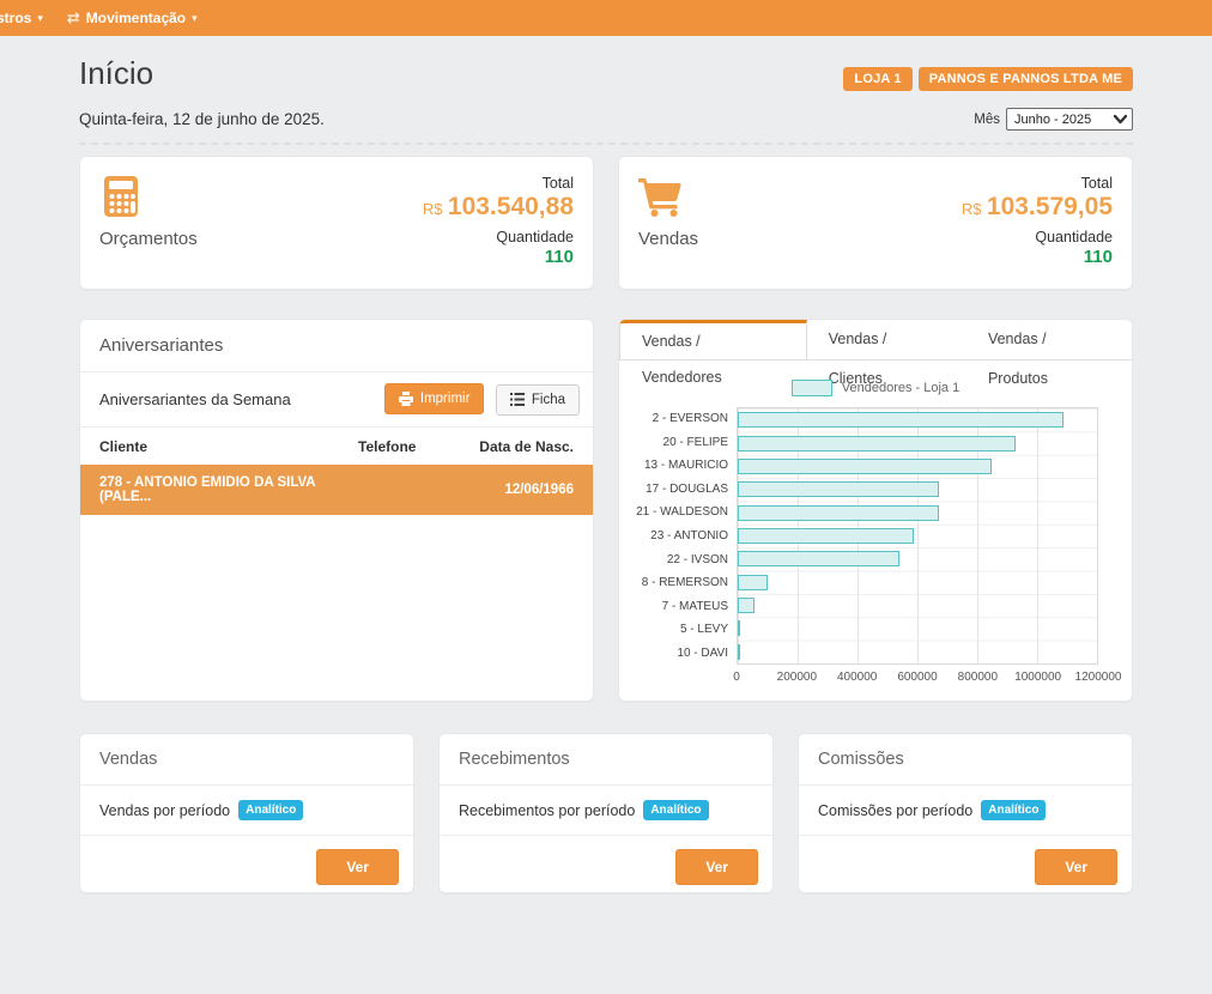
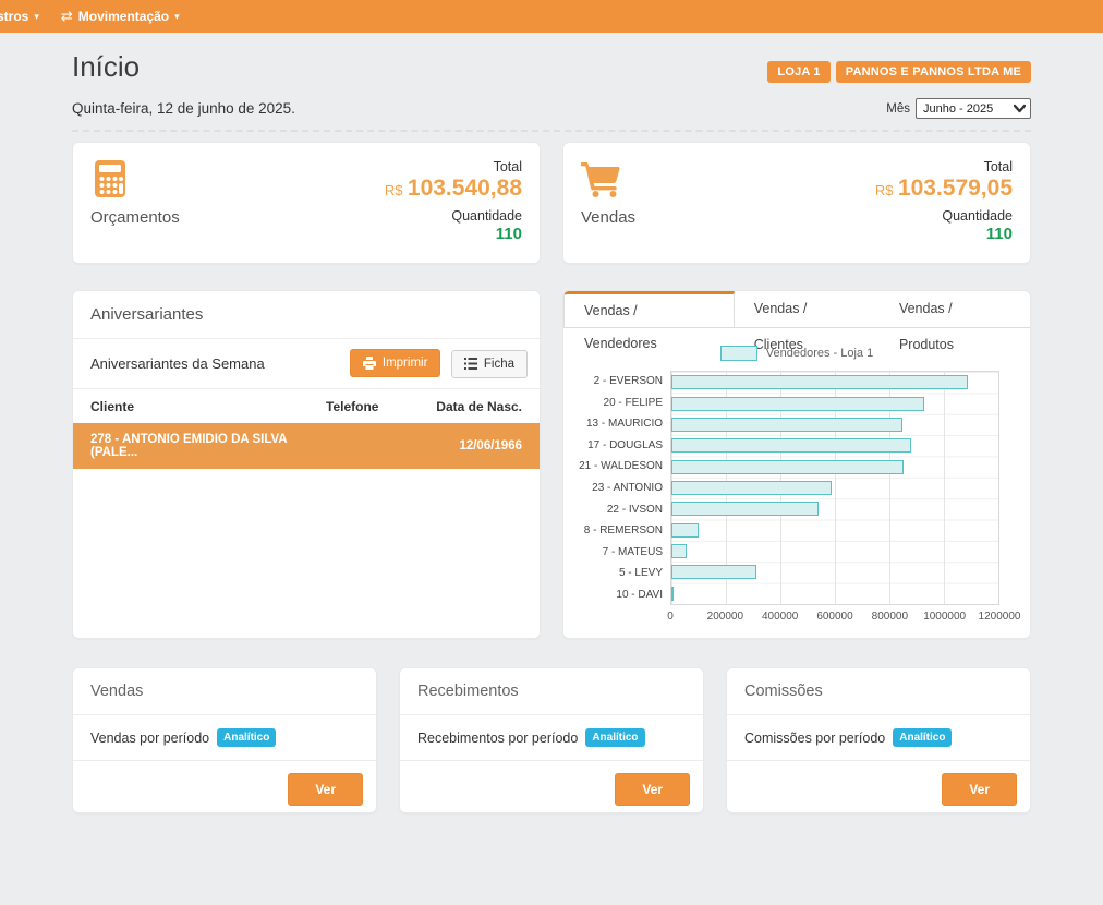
17 - DOUGLAS: 670000 -> 880000
21 - WALDESON: 670000 -> 850000
5 - LEVY: 10000 -> 310000
